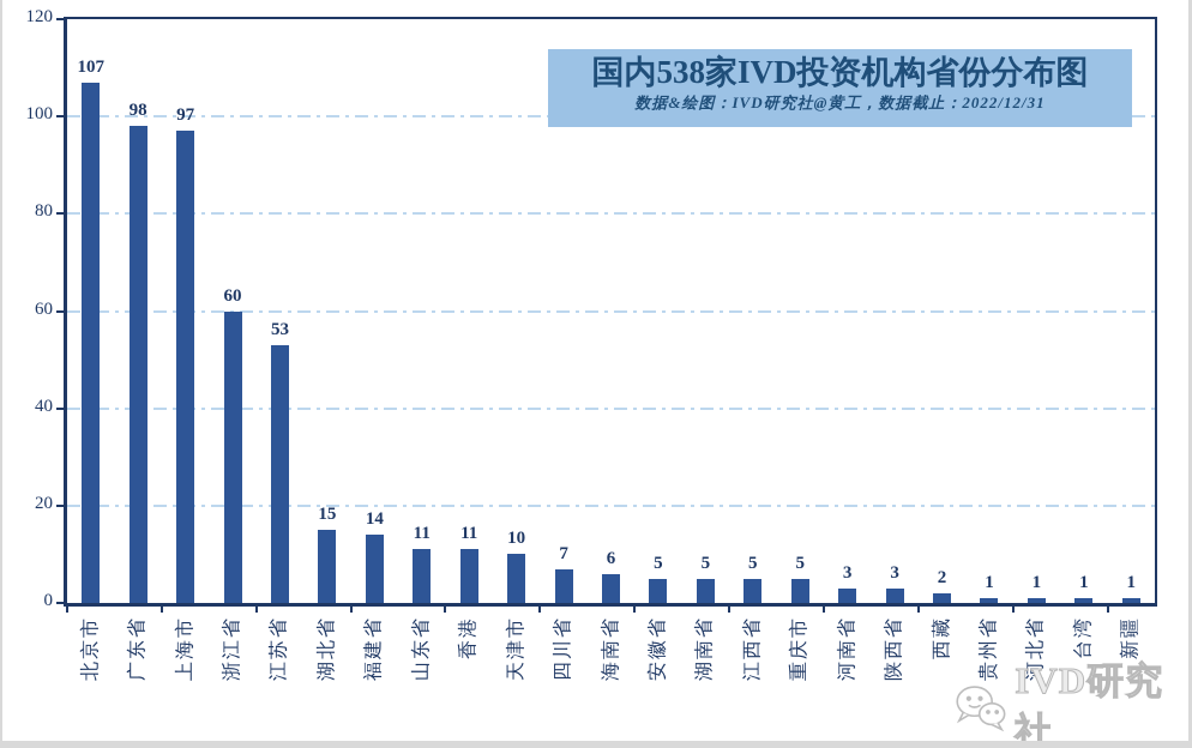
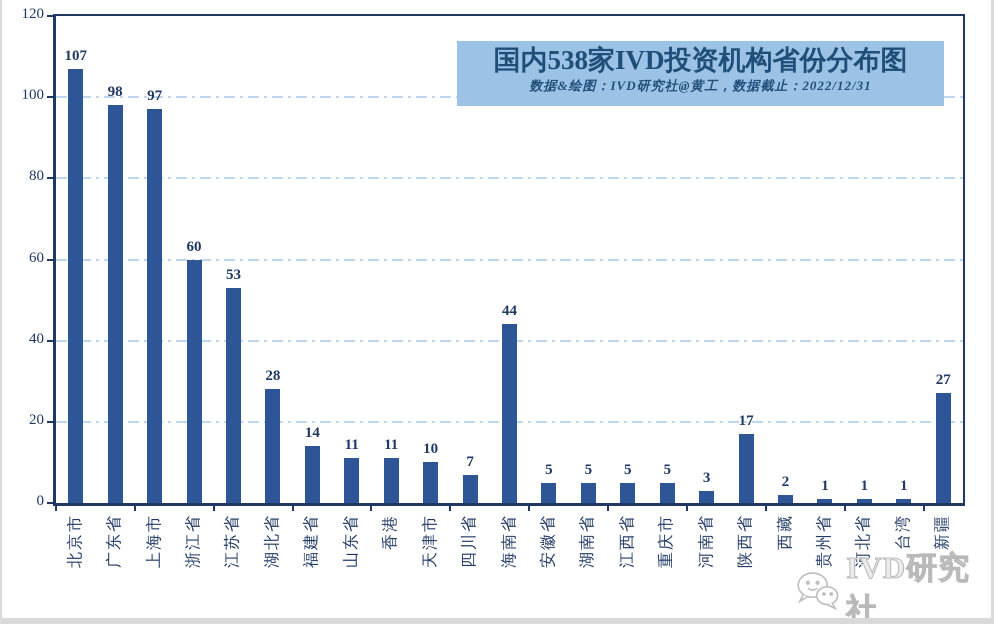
湖北省: 15 -> 28
海南省: 6 -> 44
陕西省: 3 -> 17
新疆: 1 -> 27
